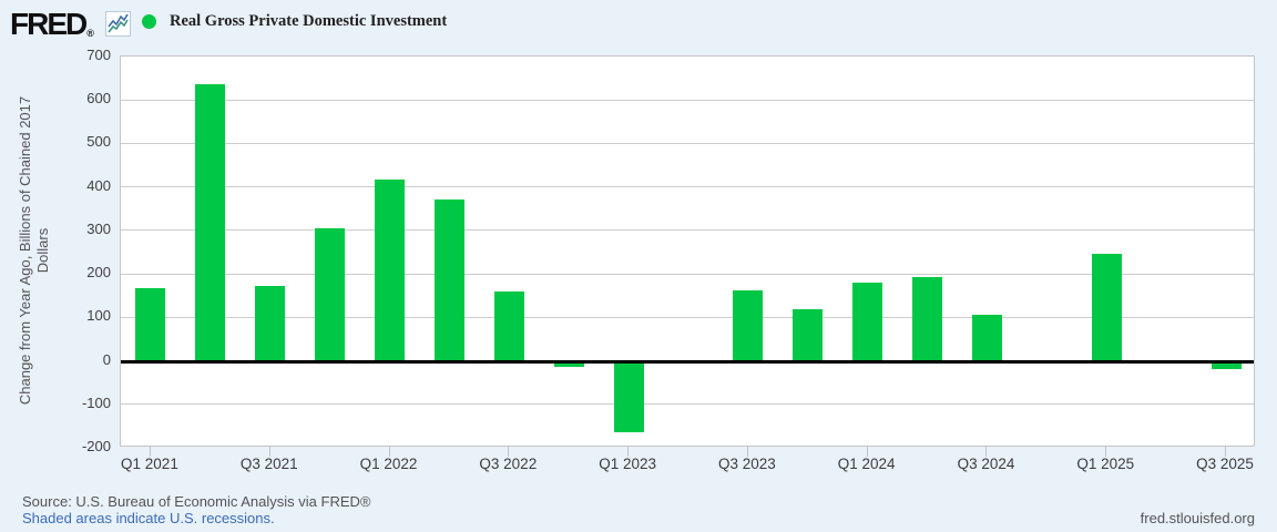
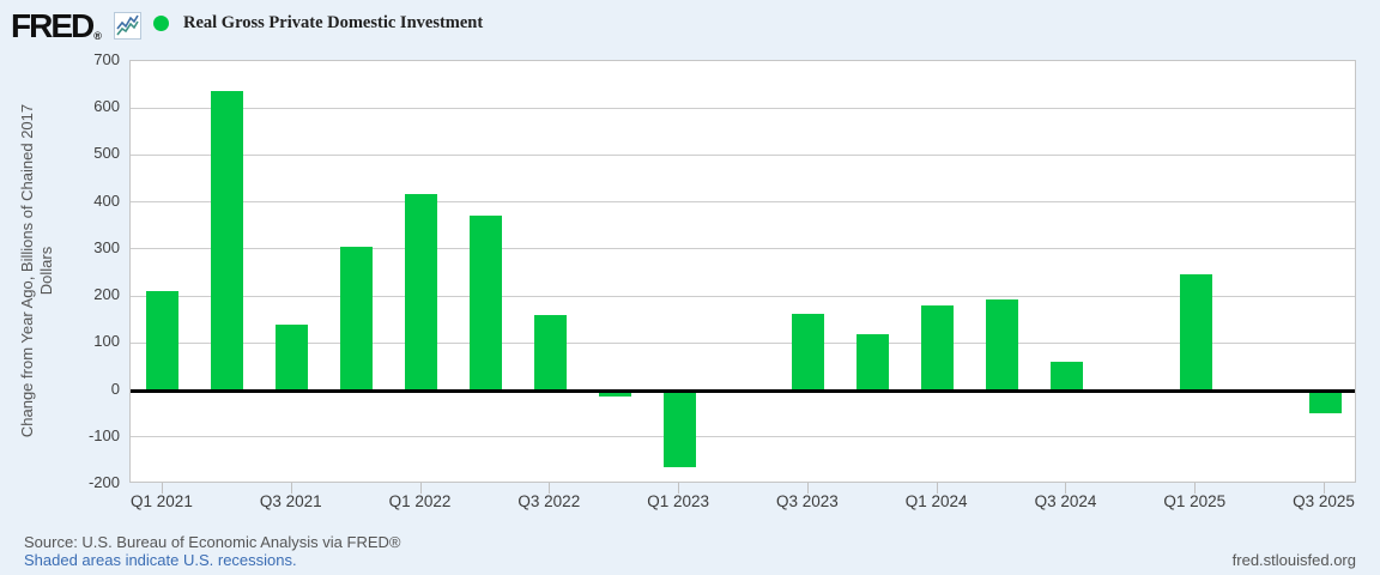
Q1 2021: 170 -> 210
Q3 2021: 170 -> 140
Q3 2024: 110 -> 60
Q3 2025: -20 -> -50
